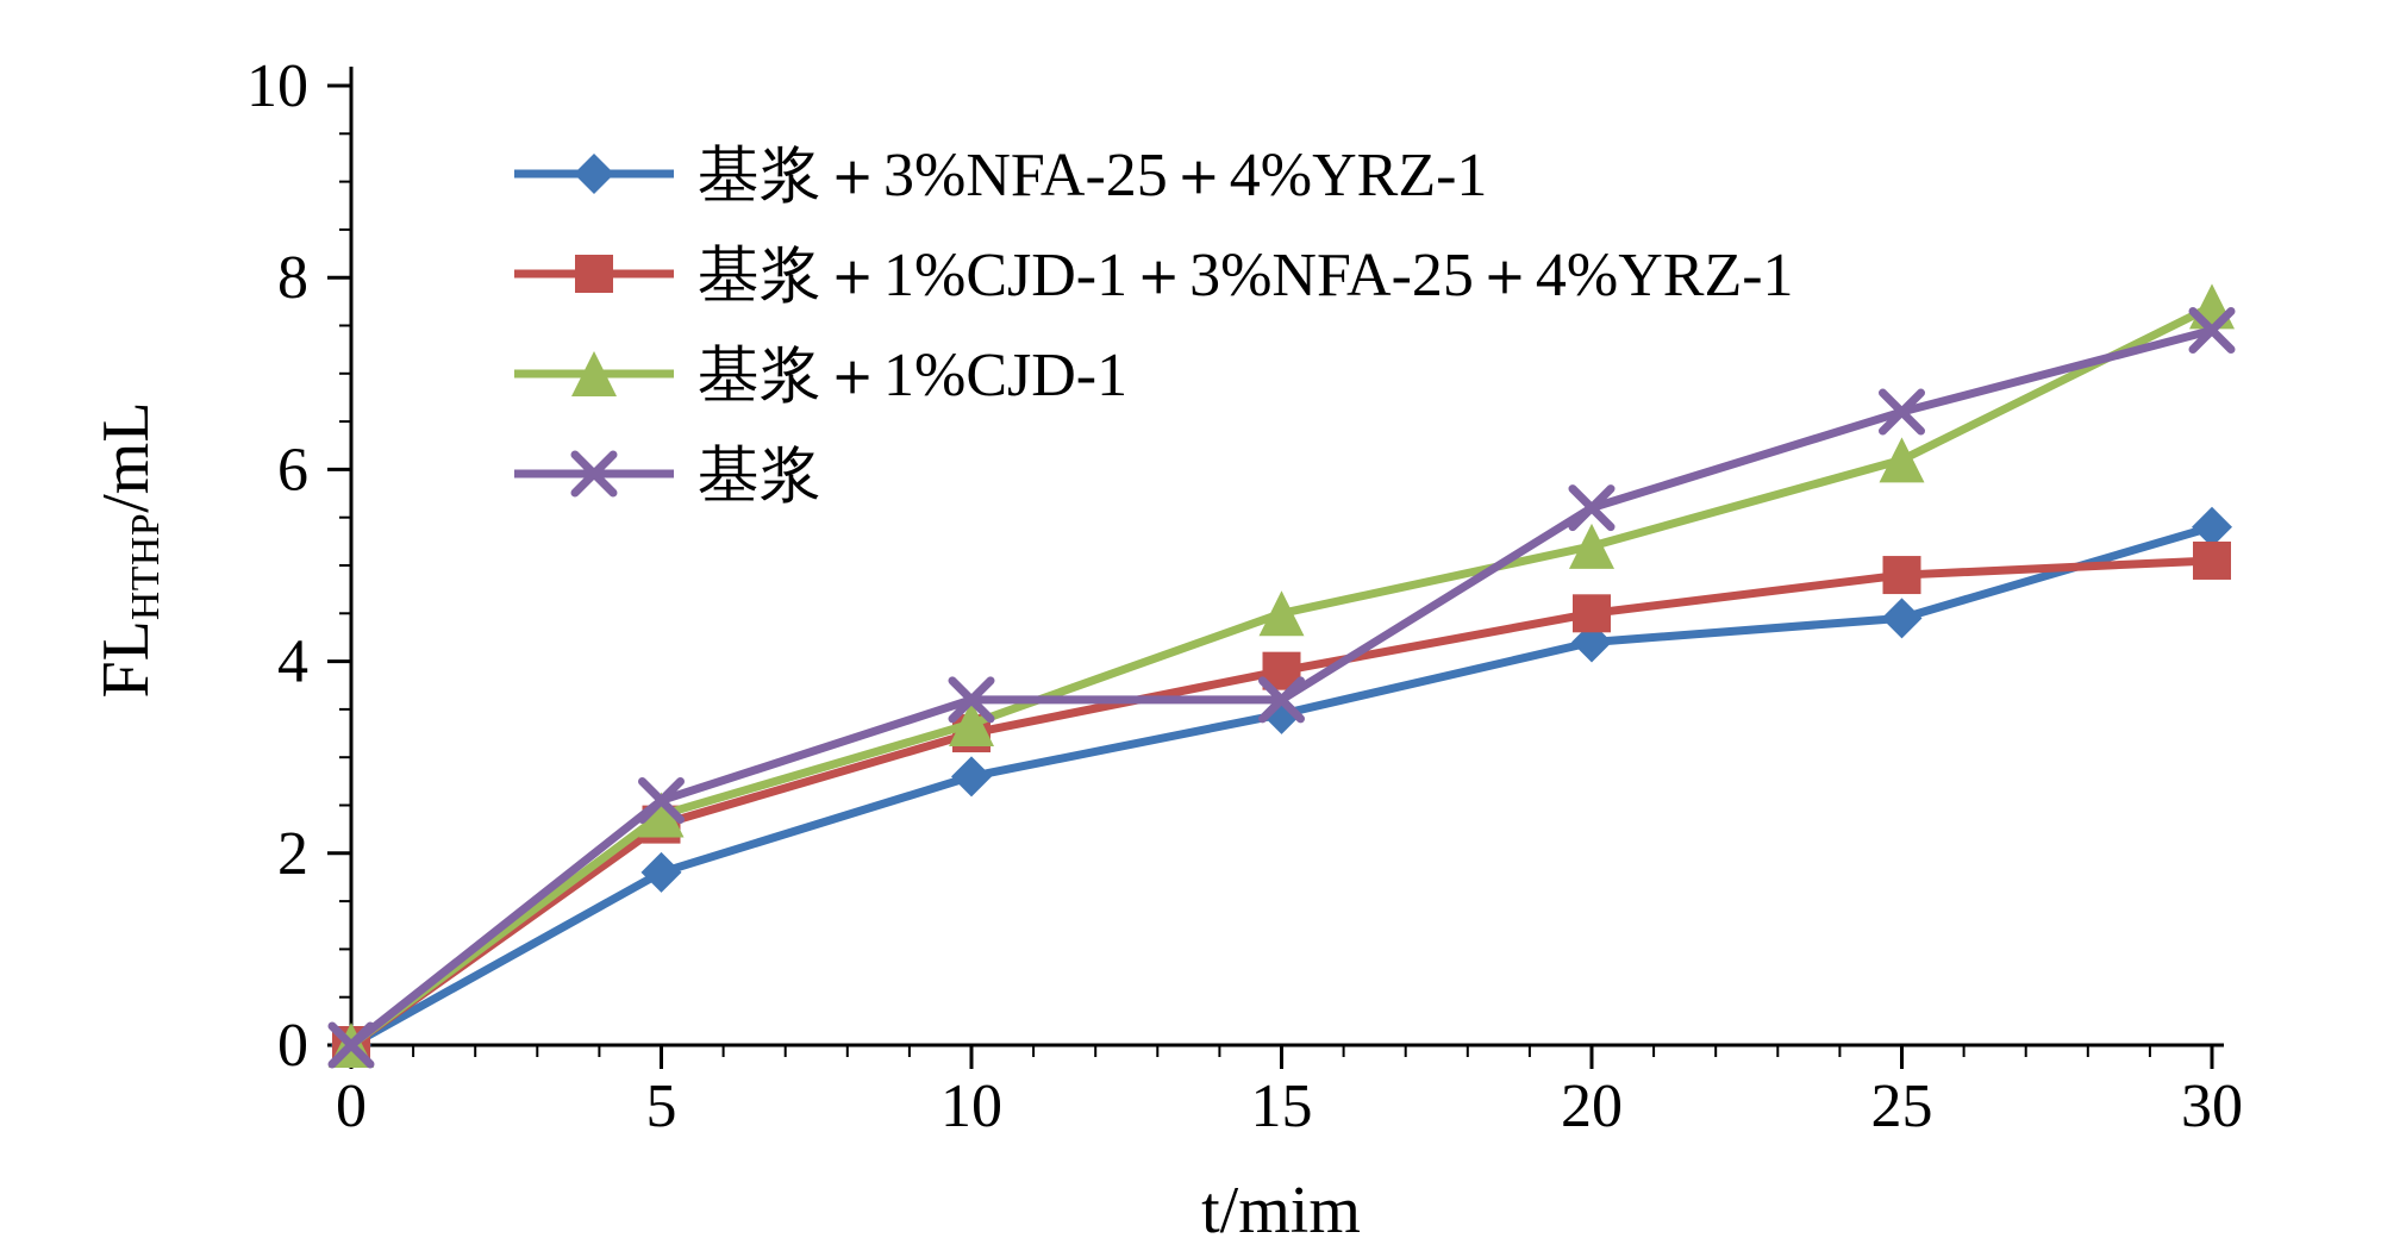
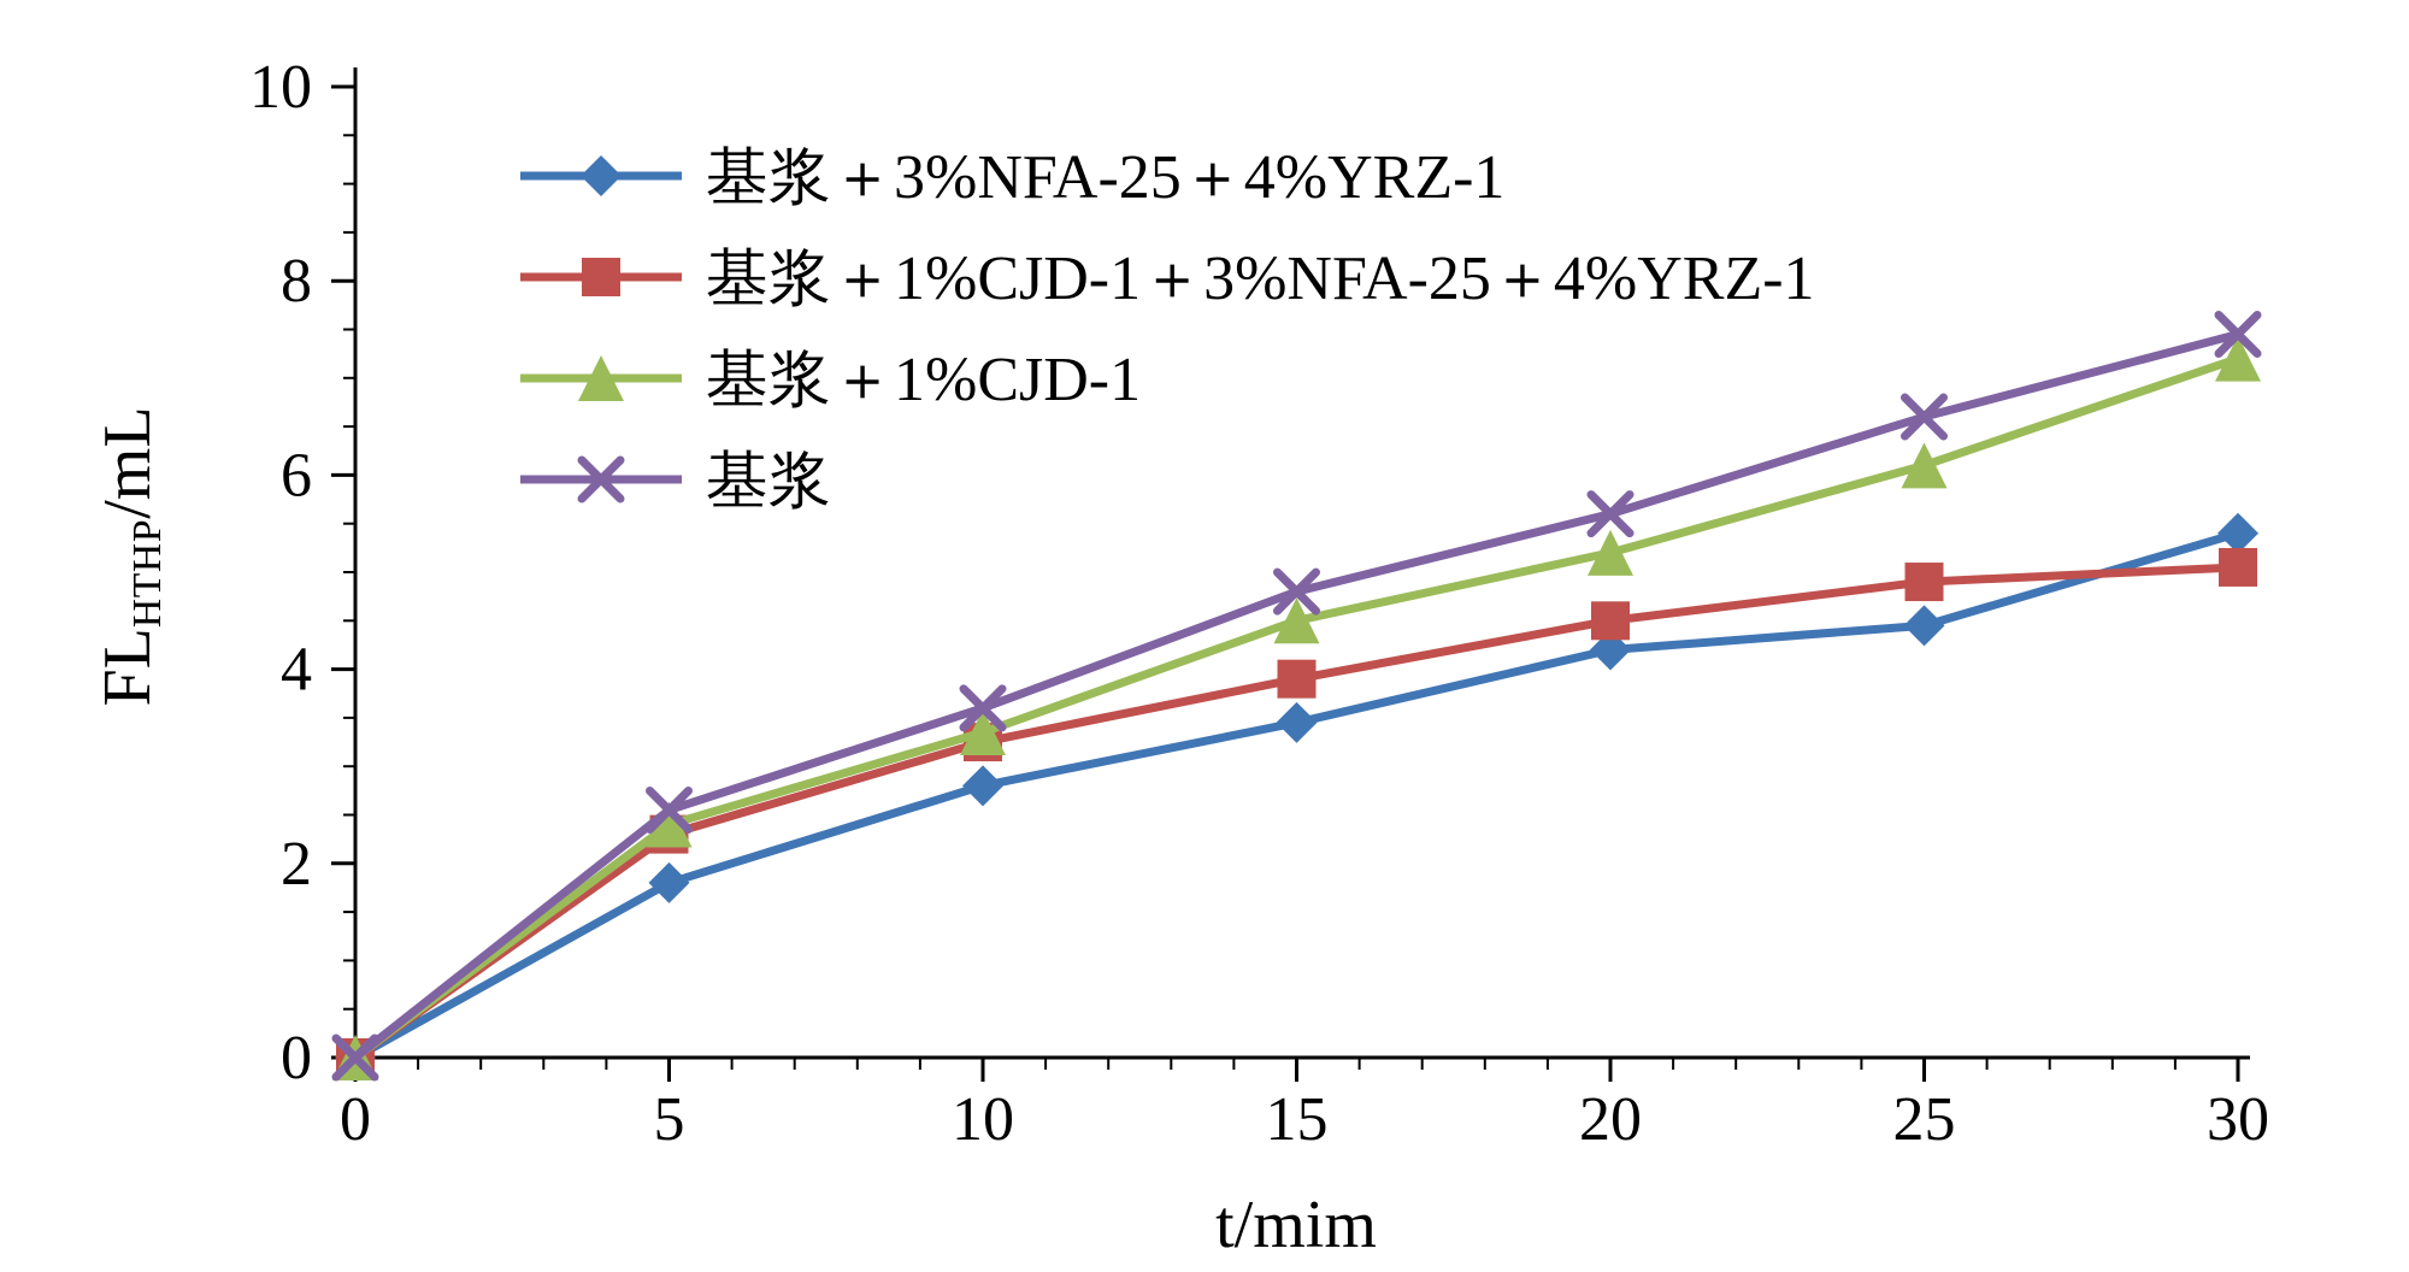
基浆/15: 3.6 -> 4.8
基浆＋1%CJD-1/30: 7.7 -> 7.2
